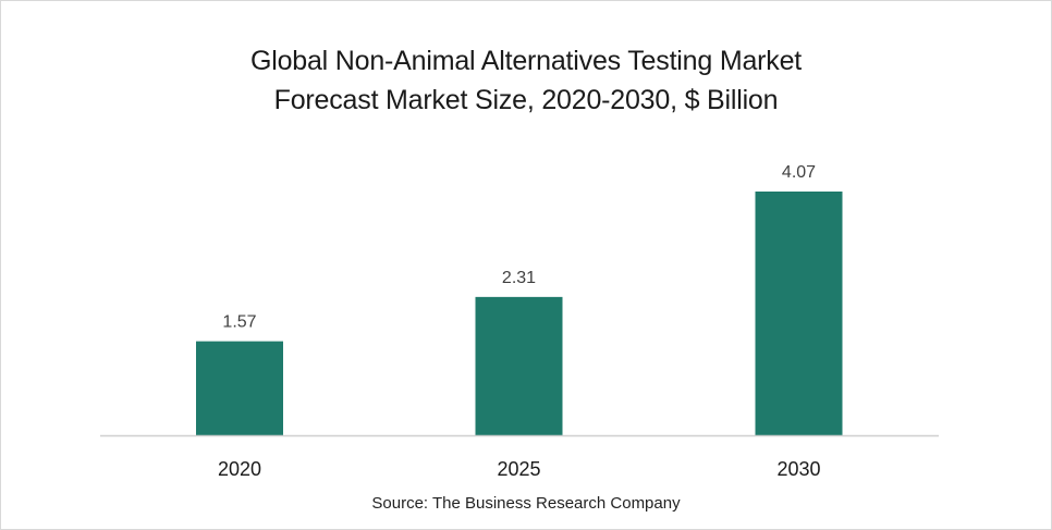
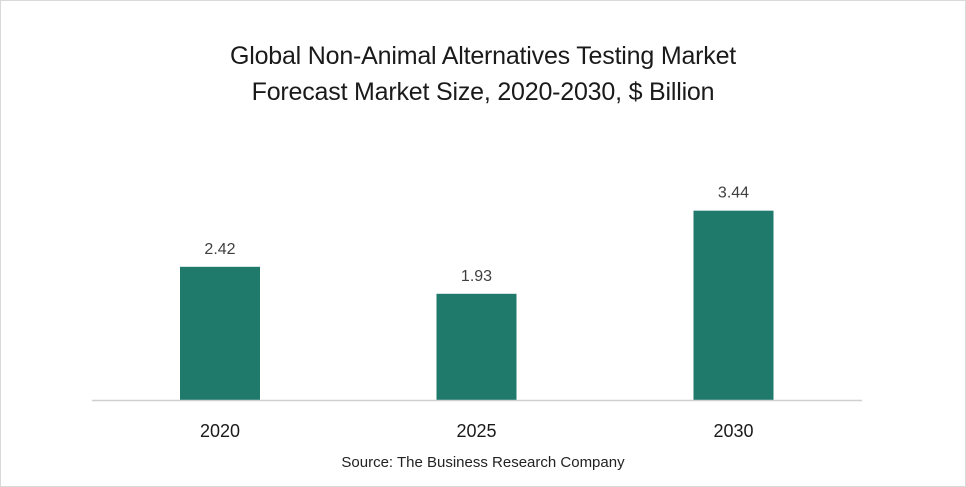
2020: 1.57 -> 2.42
2025: 2.31 -> 1.93
2030: 4.07 -> 3.44
